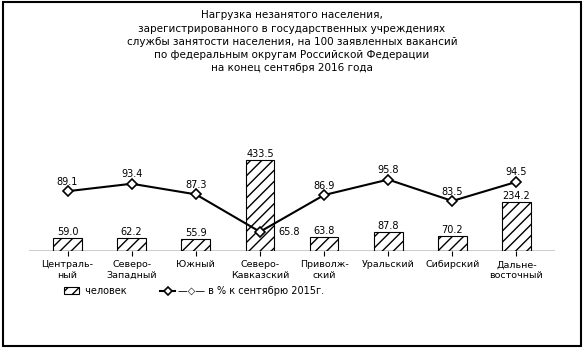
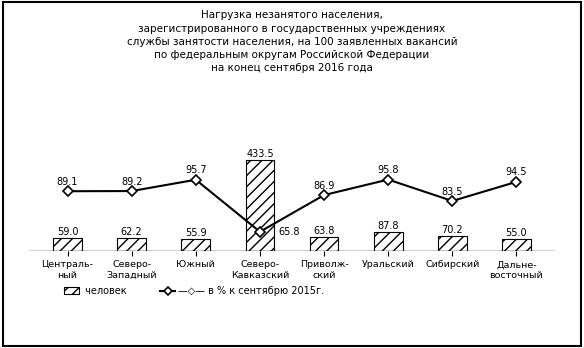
—◇— в % к сентябрю 2015г./Северо- Западный: 93.4 -> 89.2
—◇— в % к сентябрю 2015г./Южный: 87.3 -> 95.7
человек/Дальне- восточный: 234.2 -> 55.0
